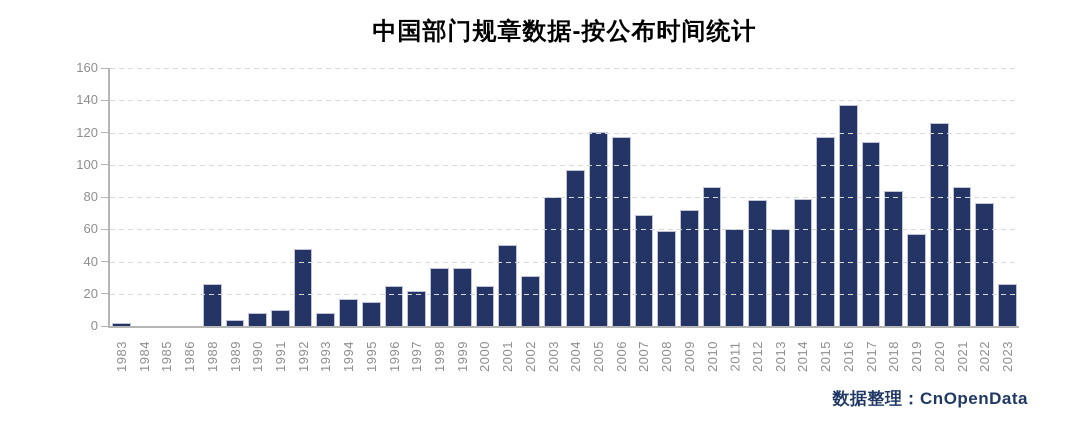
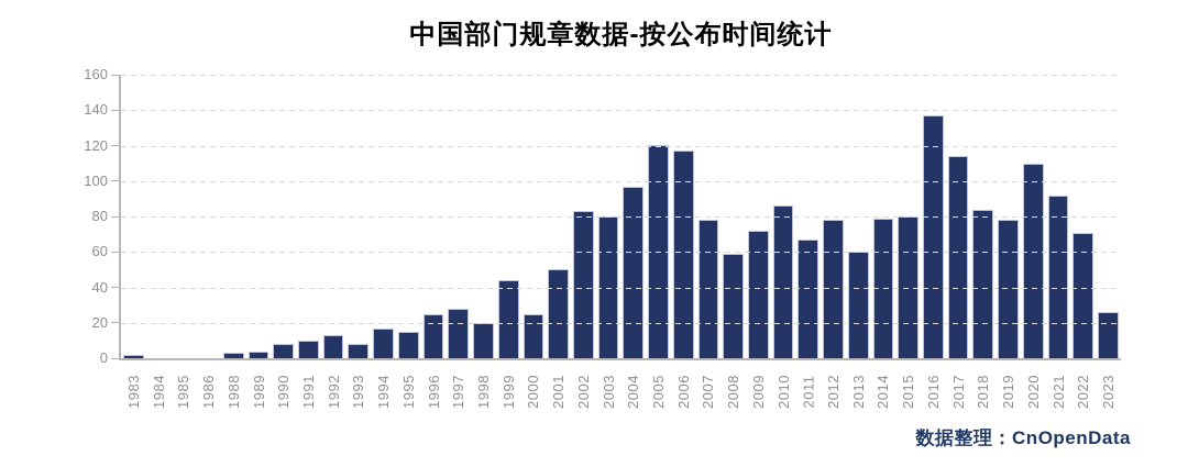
1988: 26 -> 3
1992: 48 -> 13
1997: 22 -> 28
1998: 36 -> 20
1999: 36 -> 44
2002: 31 -> 83
2007: 69 -> 78
2011: 60 -> 67
2015: 117 -> 80
2019: 57 -> 78
2020: 126 -> 110
2021: 86 -> 92
2022: 76 -> 71
